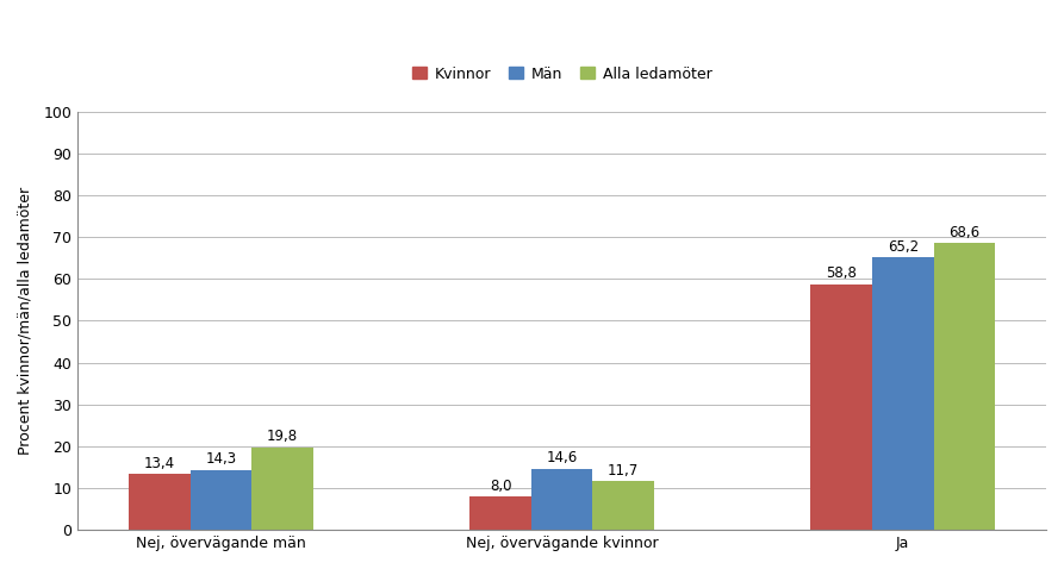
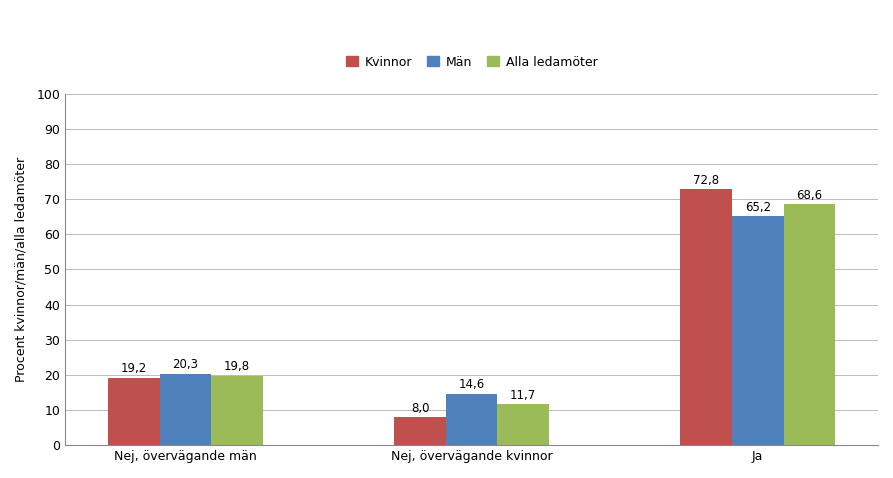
Kvinnor/Nej, övervägande män: 13,4 -> 19,2
Män/Nej, övervägande män: 14,3 -> 20,3
Kvinnor/Ja: 58,8 -> 72,8
